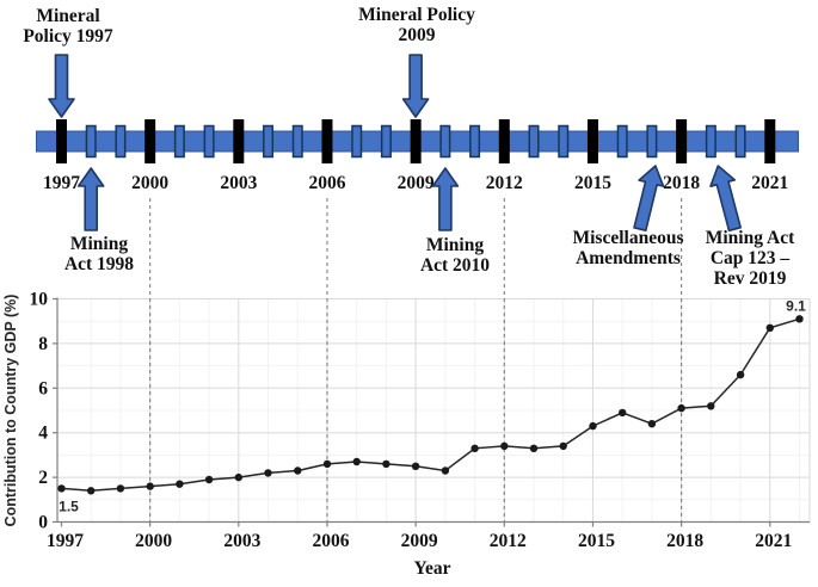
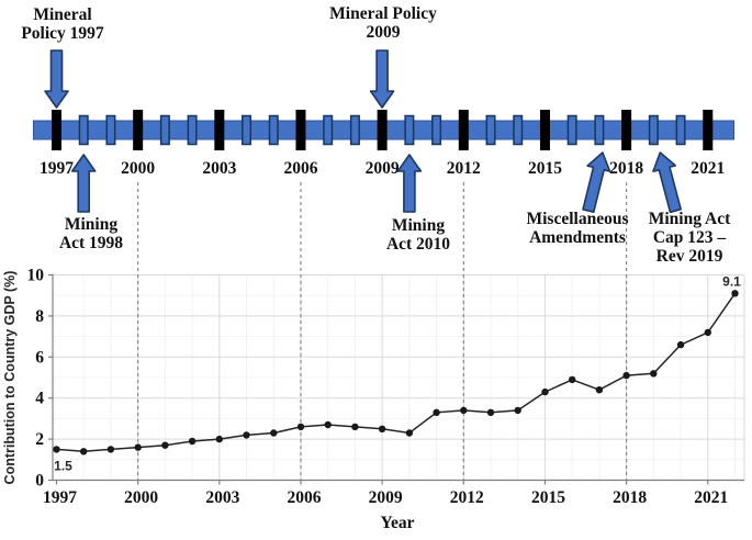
2021: 8.7 -> 7.2
